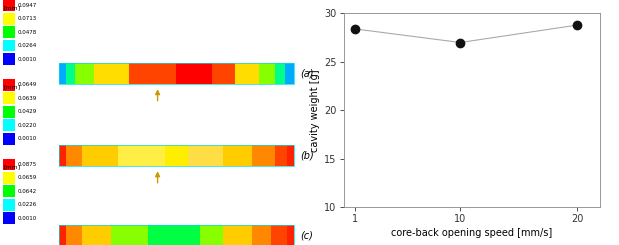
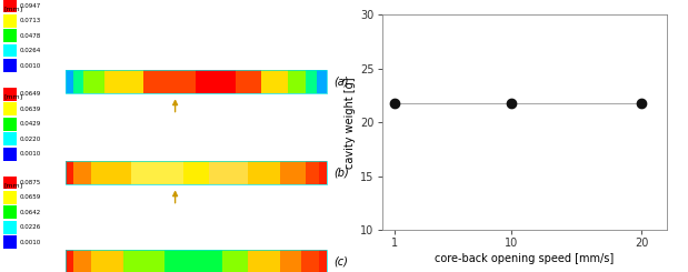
1: 28.4 -> 21.8
10: 27.0 -> 21.8
20: 28.8 -> 21.8
